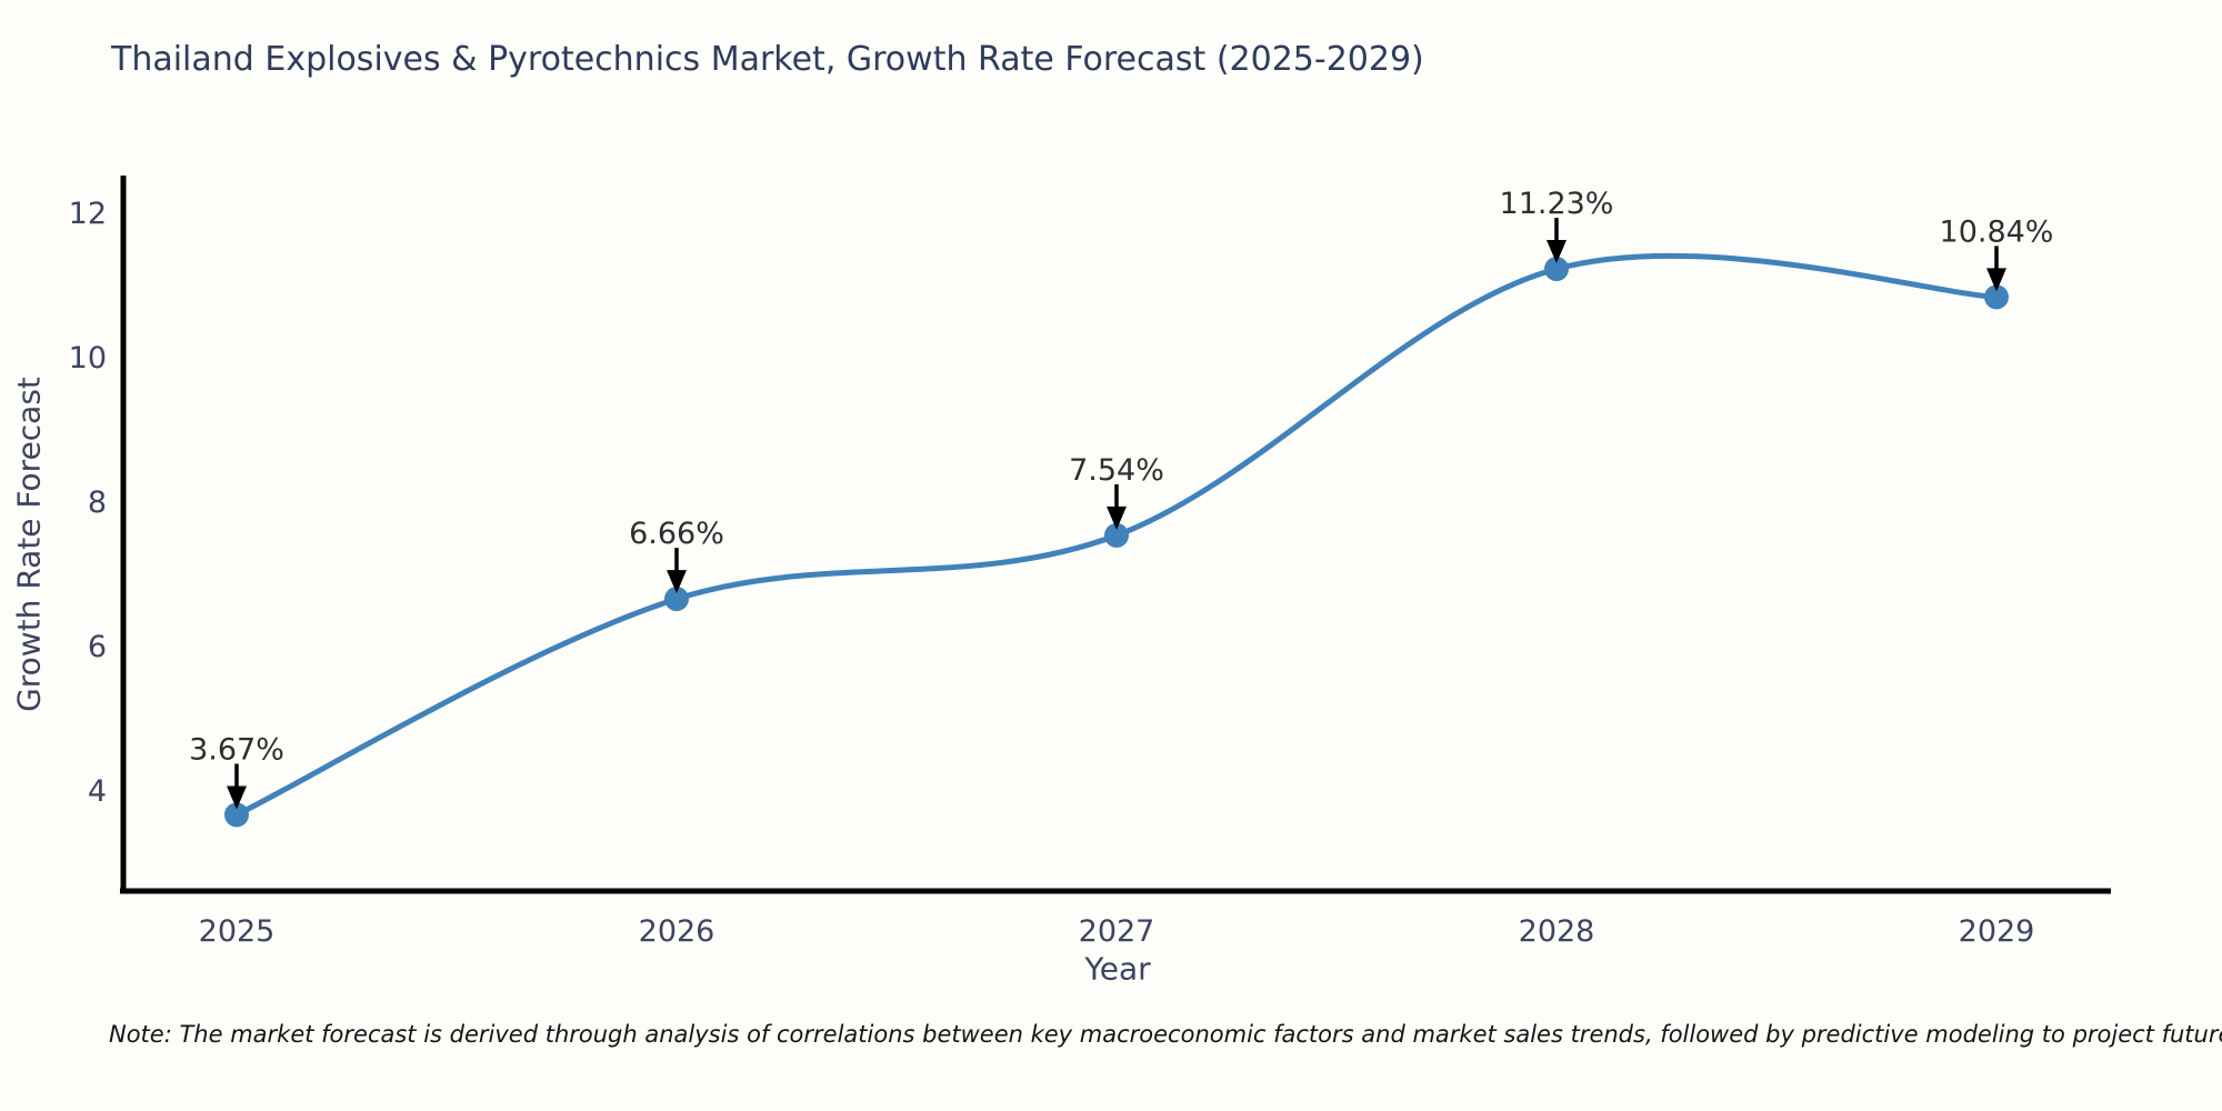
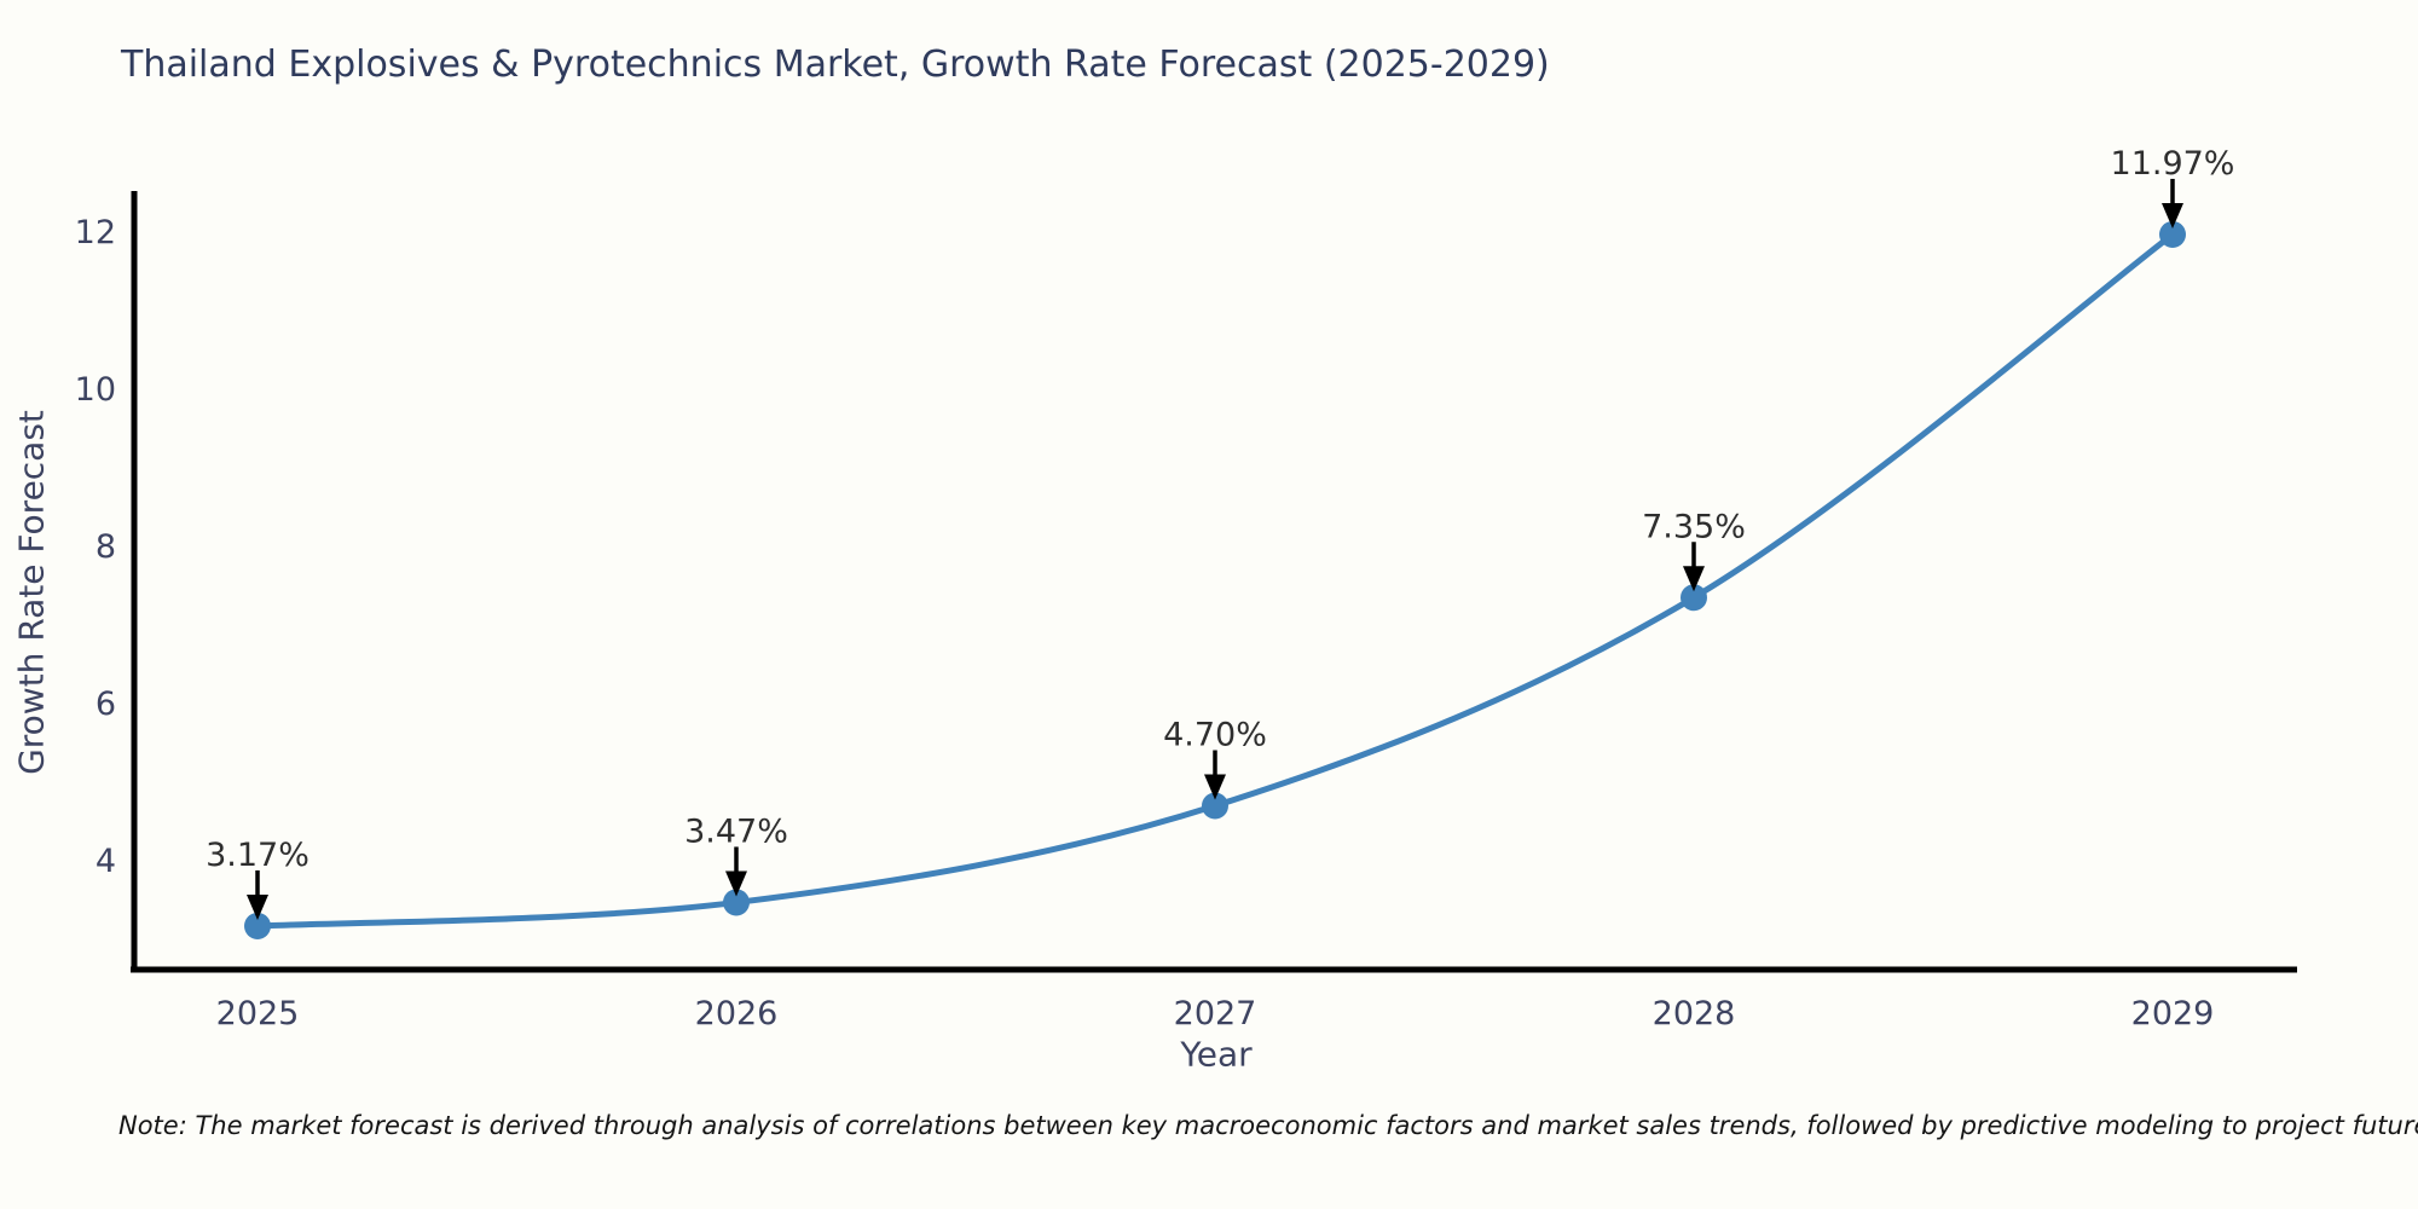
2025: 3.67% -> 3.17%
2026: 6.66% -> 3.47%
2027: 7.54% -> 4.70%
2028: 11.23% -> 7.35%
2029: 10.84% -> 11.97%
